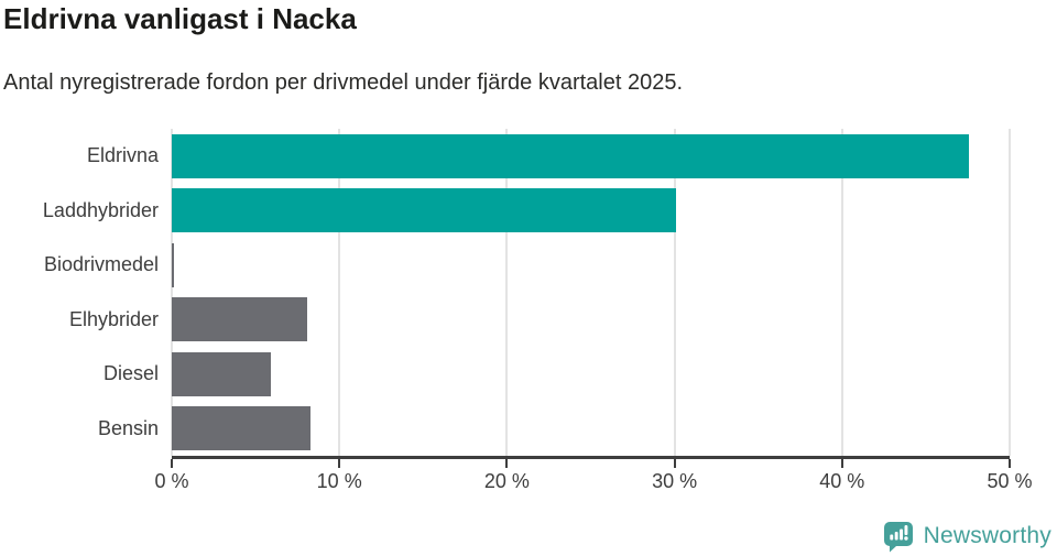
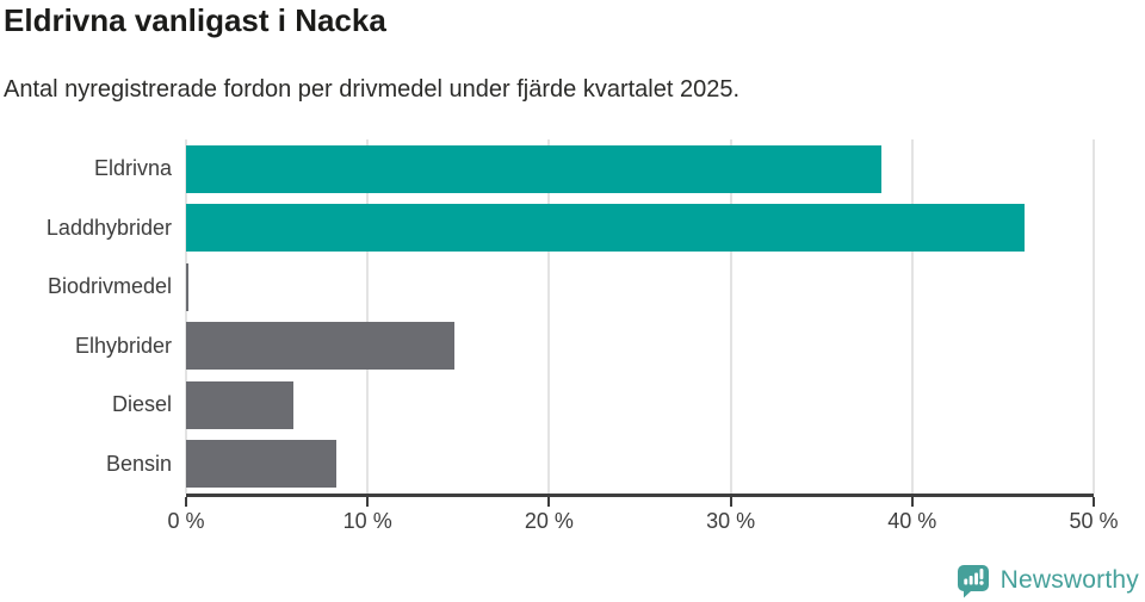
Eldrivna: 47.6% -> 38.3%
Laddhybrider: 30.1% -> 46.2%
Elhybrider: 8.1% -> 14.8%
